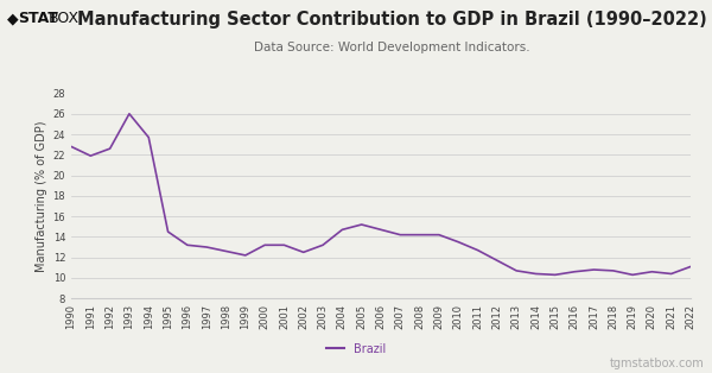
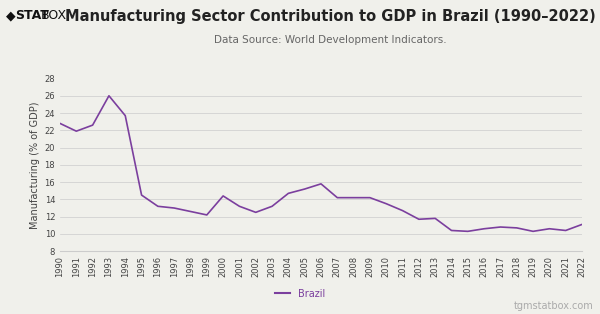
2000: 13.2 -> 14.4
2006: 14.7 -> 15.8
2013: 10.7 -> 11.8
